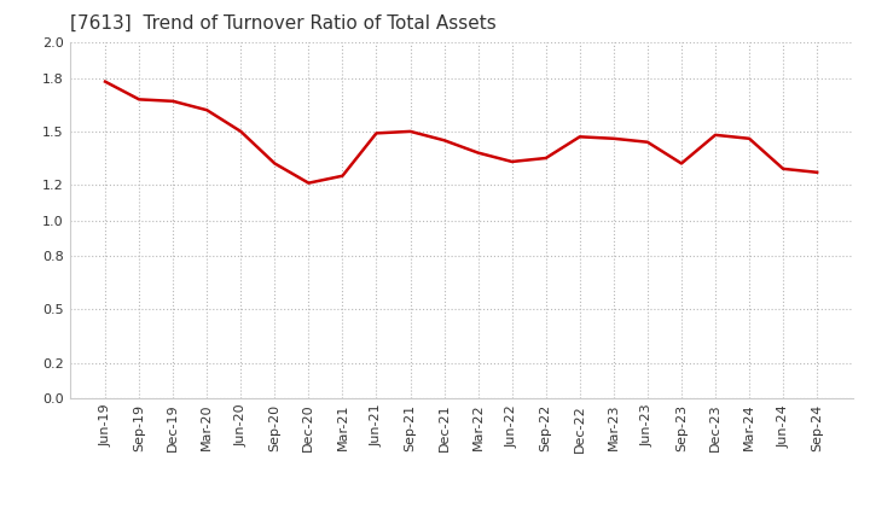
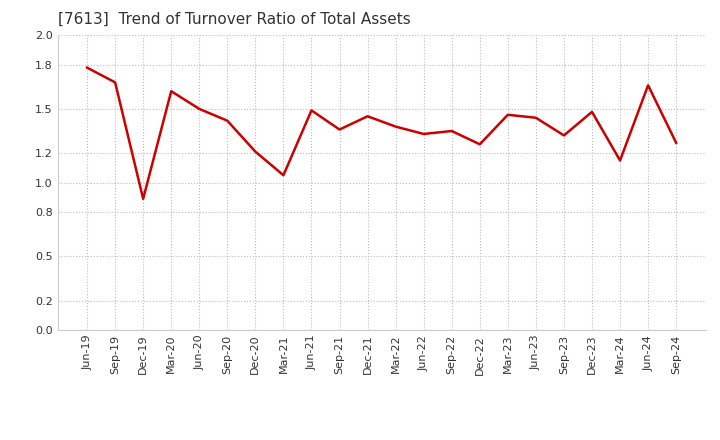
Dec-19: 1.67 -> 0.89
Sep-20: 1.32 -> 1.42
Mar-21: 1.25 -> 1.05
Sep-21: 1.50 -> 1.36
Dec-22: 1.47 -> 1.26
Mar-24: 1.46 -> 1.15
Jun-24: 1.29 -> 1.66
